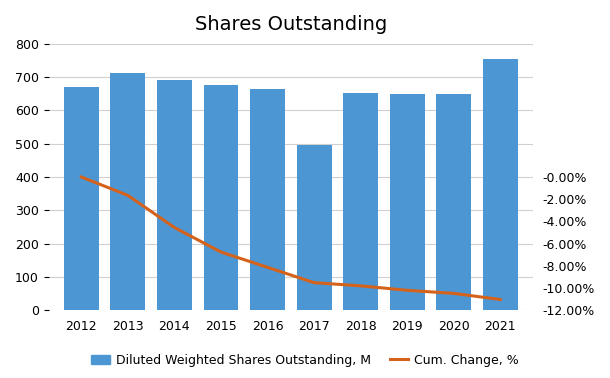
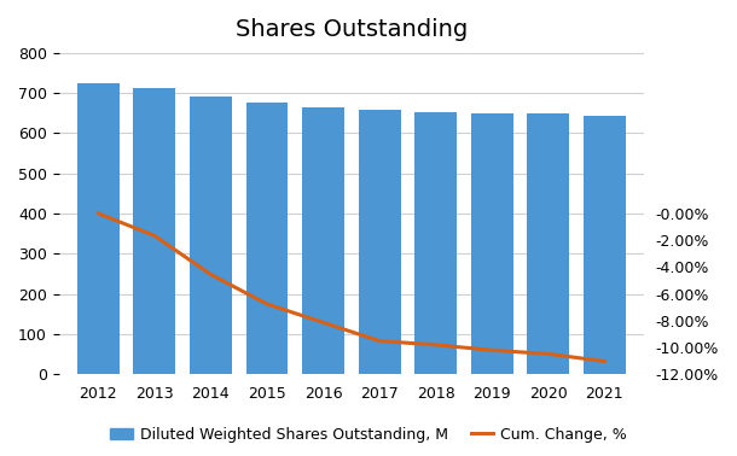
Diluted Weighted Shares Outstanding, M/2012: 670 -> 724
Diluted Weighted Shares Outstanding, M/2017: 495 -> 659
Diluted Weighted Shares Outstanding, M/2021: 755 -> 644
